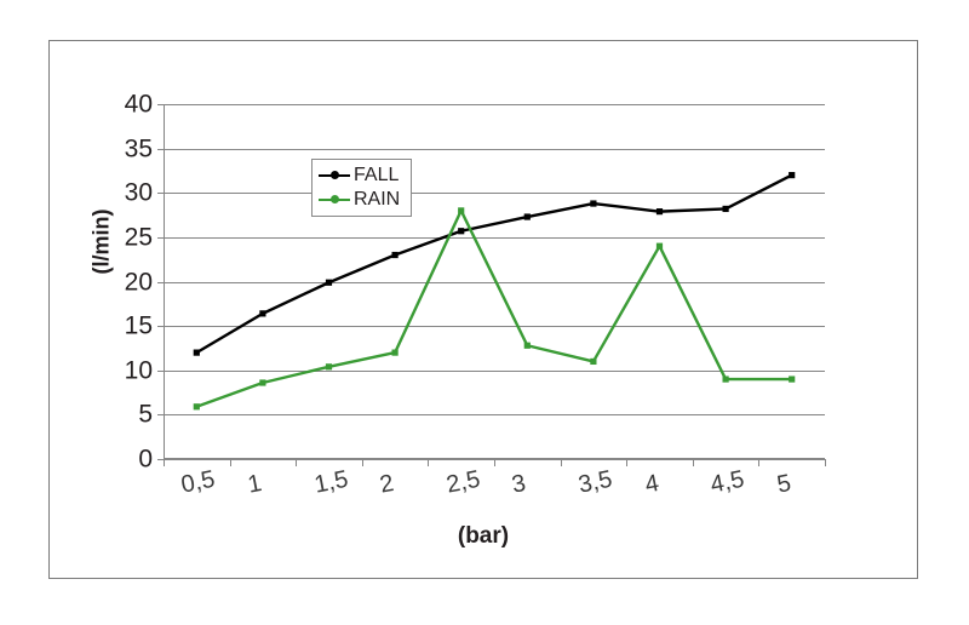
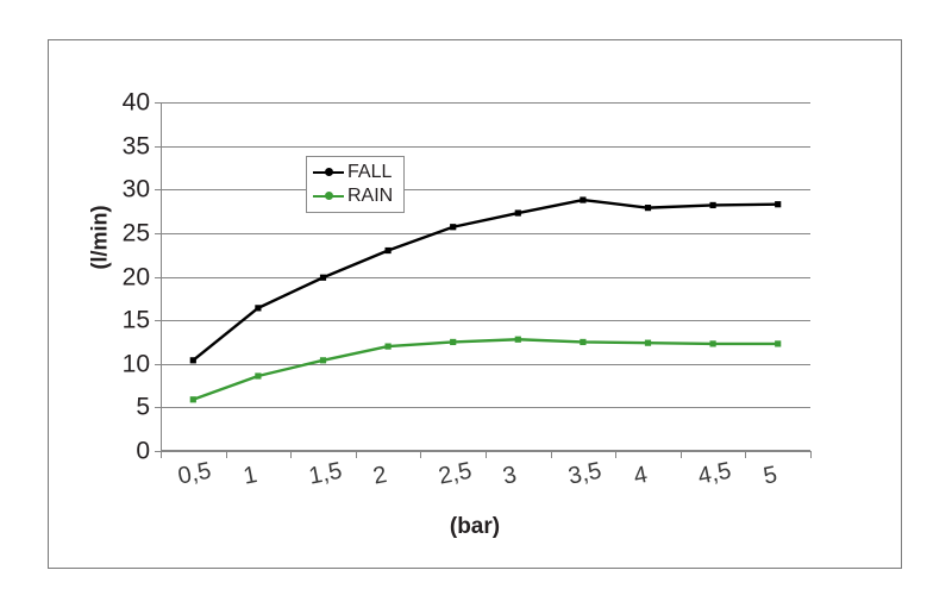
FALL/0,5: 12 -> 10
RAIN/2,5: 28 -> 12
RAIN/3,5: 11 -> 12
RAIN/4: 24 -> 12
RAIN/4,5: 9 -> 12
FALL/5: 32 -> 28
RAIN/5: 9 -> 12
